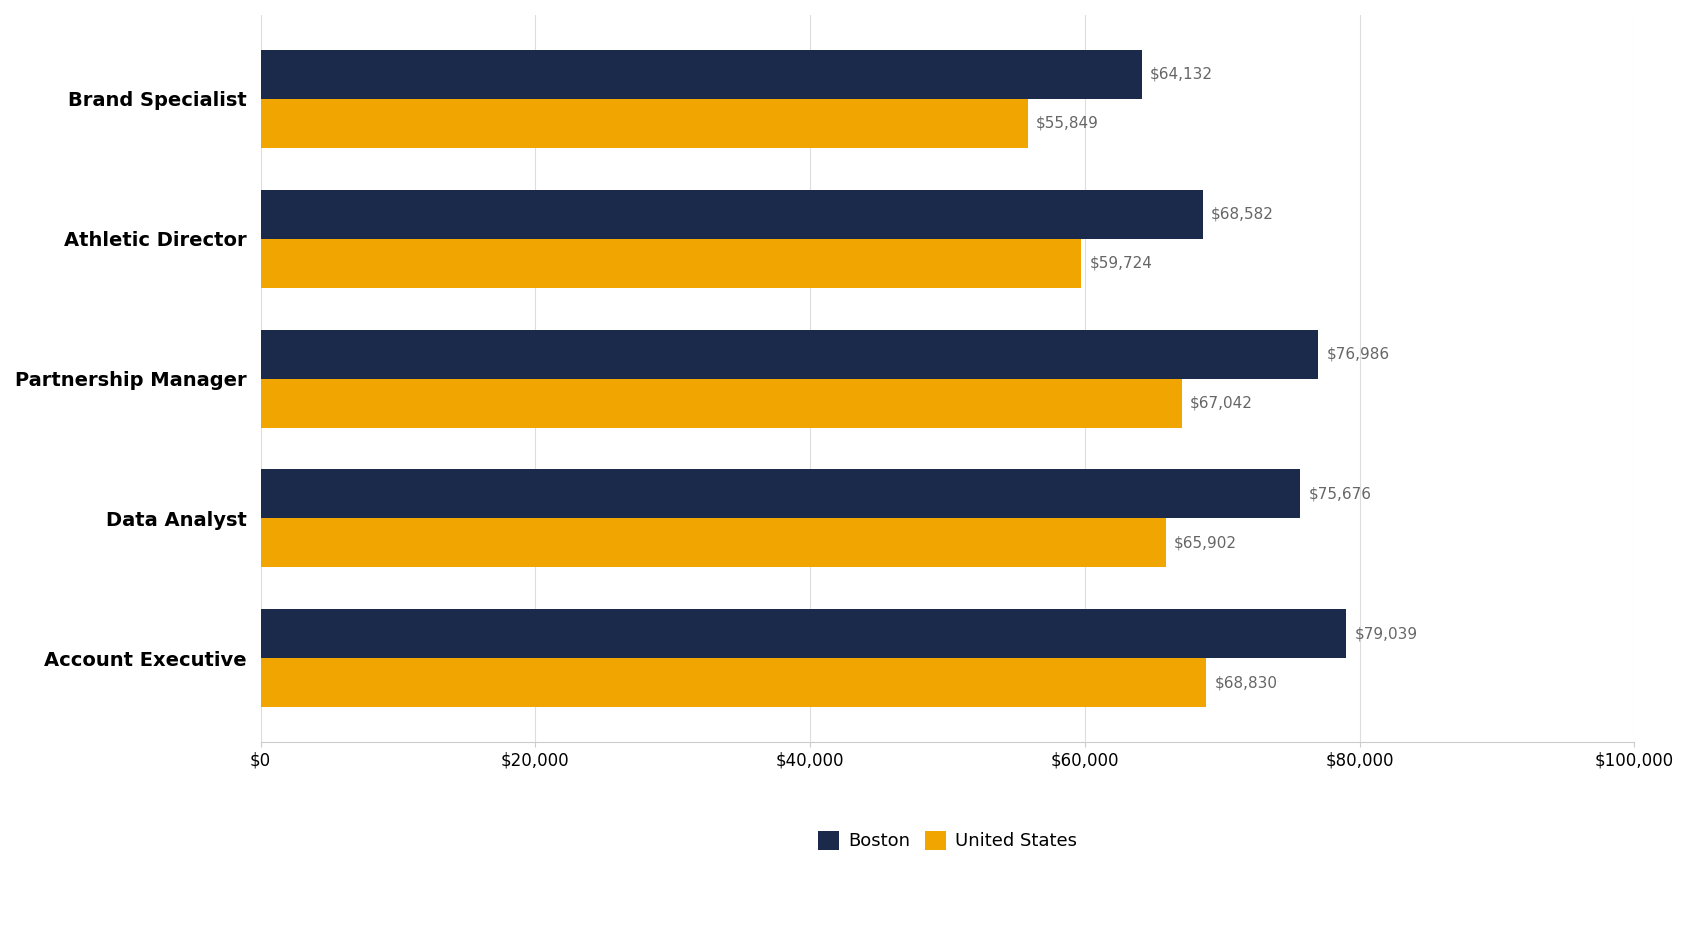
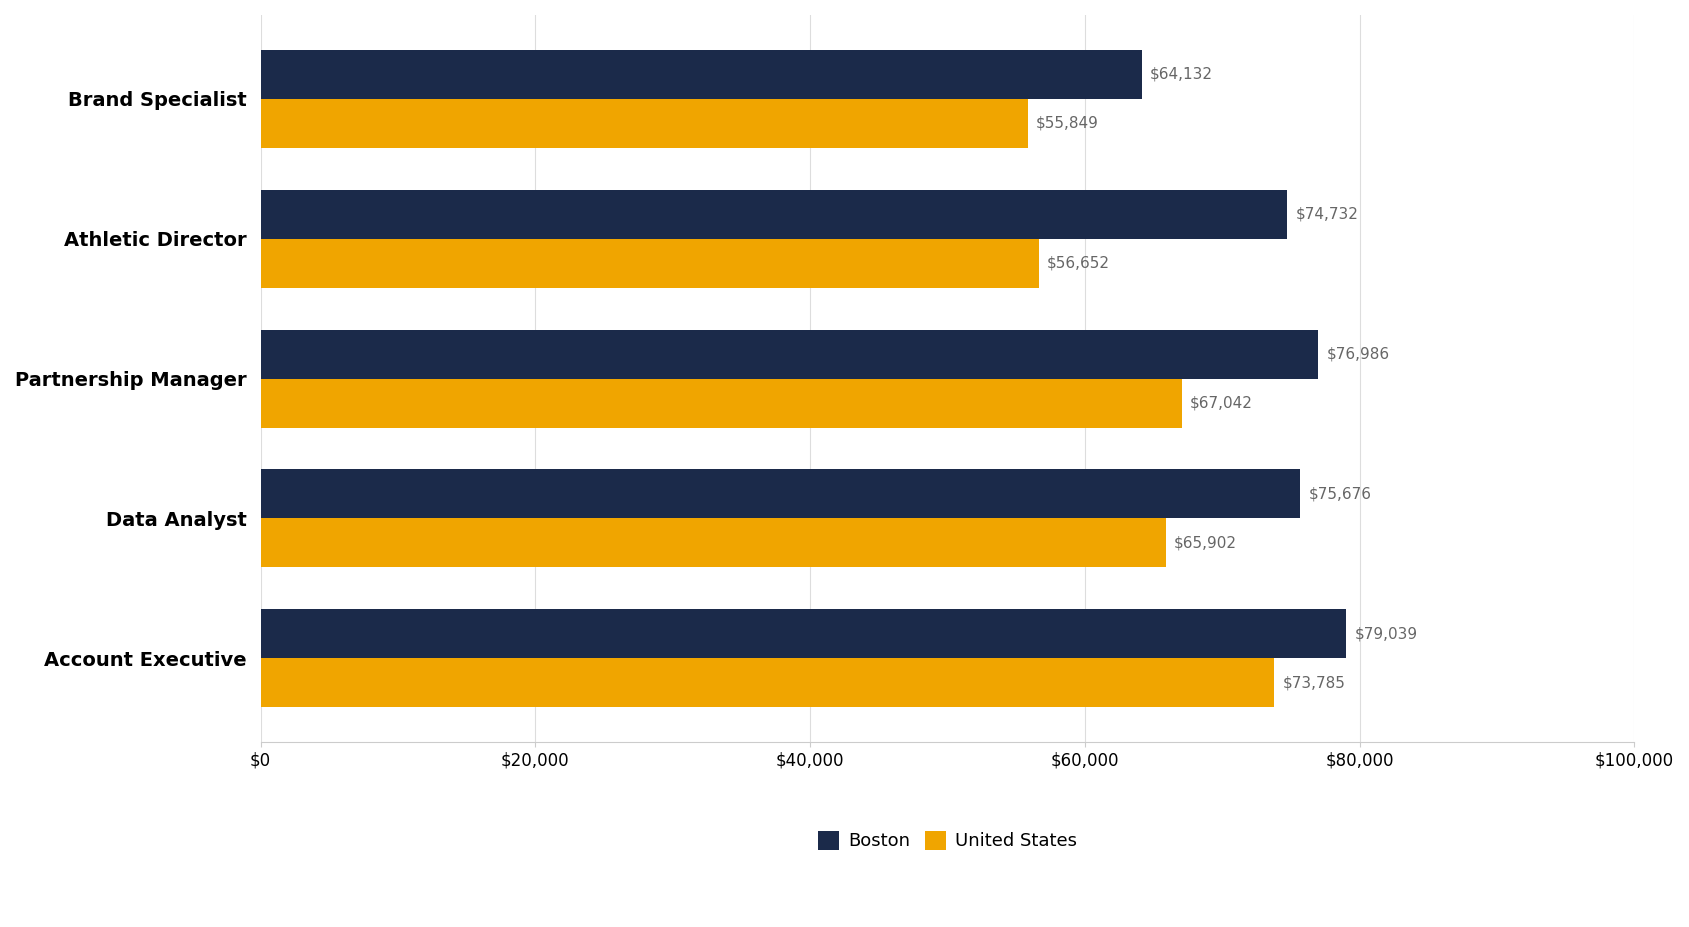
Boston/Athletic Director: $68,582 -> $74,732
United States/Athletic Director: $59,724 -> $56,652
United States/Account Executive: $68,830 -> $73,785
